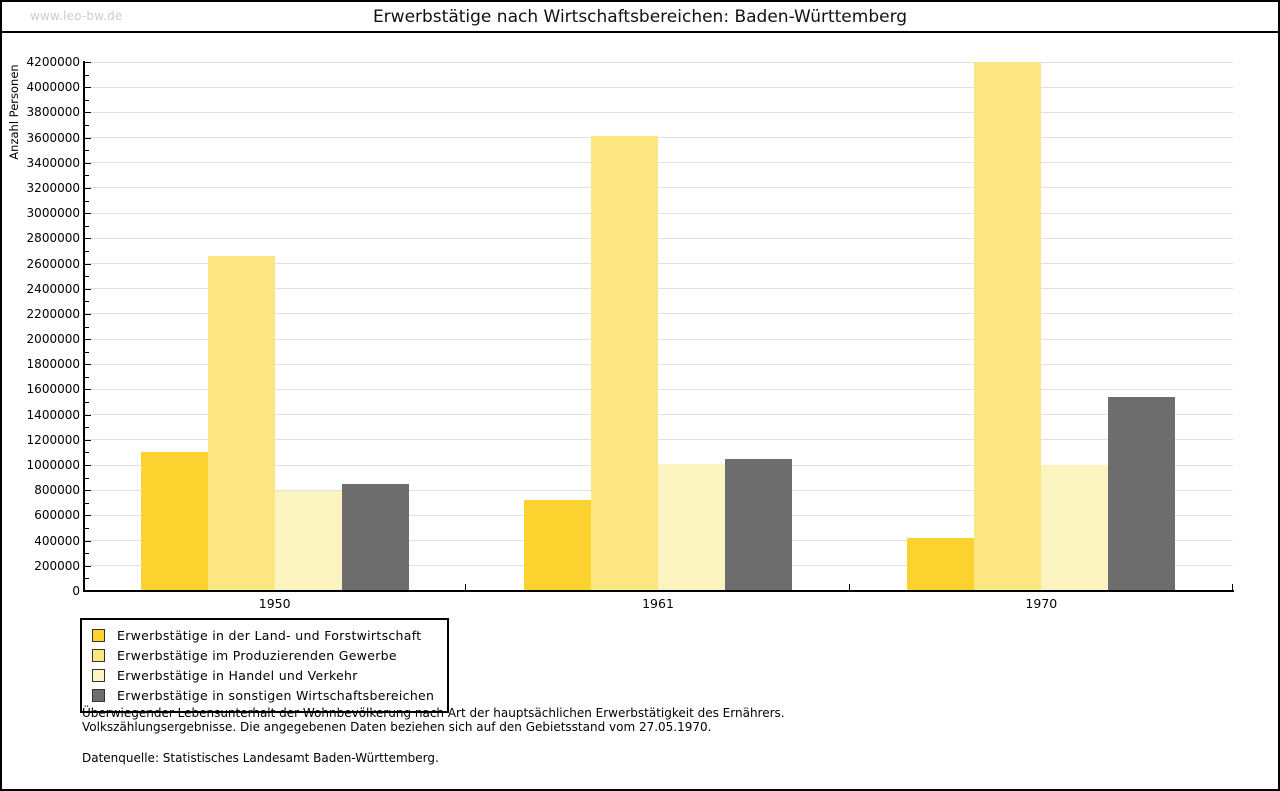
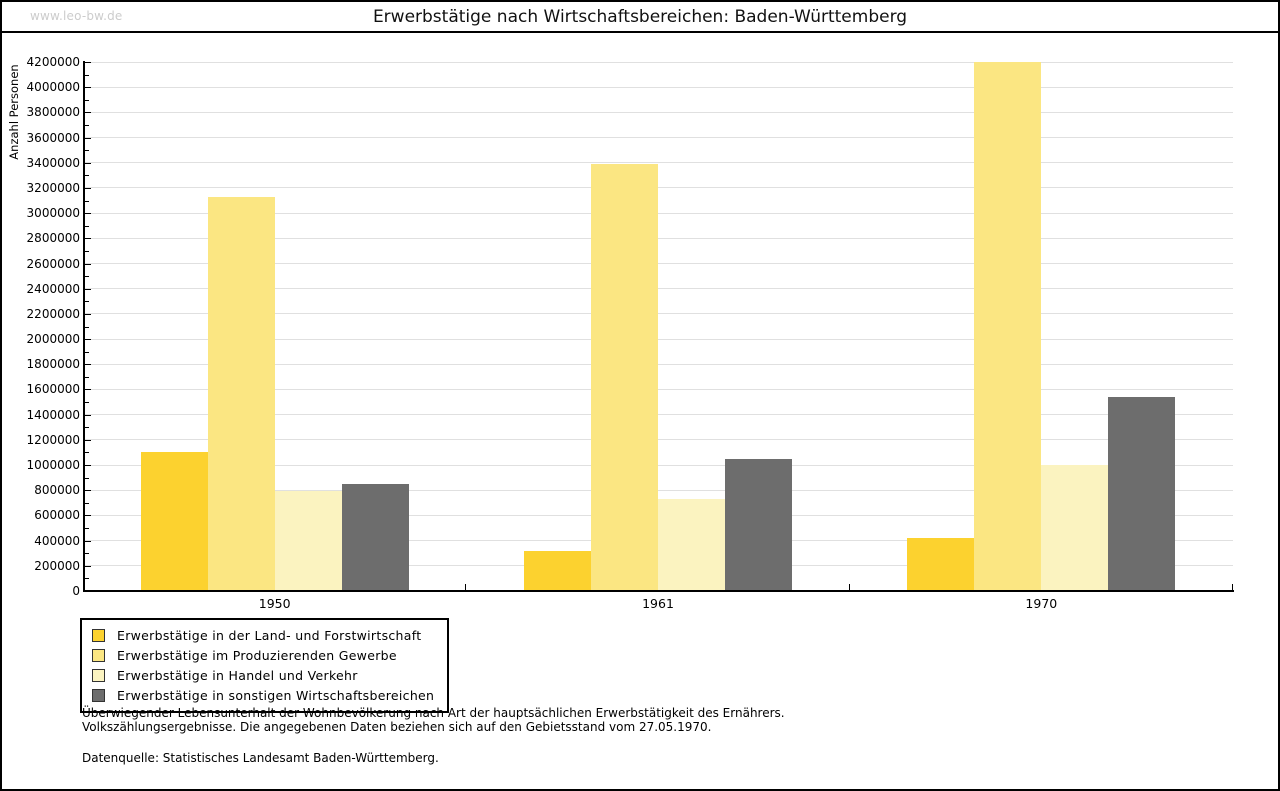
Erwerbstätige im Produzierenden Gewerbe/1950: 2660000 -> 3130000
Erwerbstätige in der Land- und Forstwirtschaft/1961: 720000 -> 320000
Erwerbstätige im Produzierenden Gewerbe/1961: 3610000 -> 3390000
Erwerbstätige in Handel und Verkehr/1961: 1010000 -> 730000
